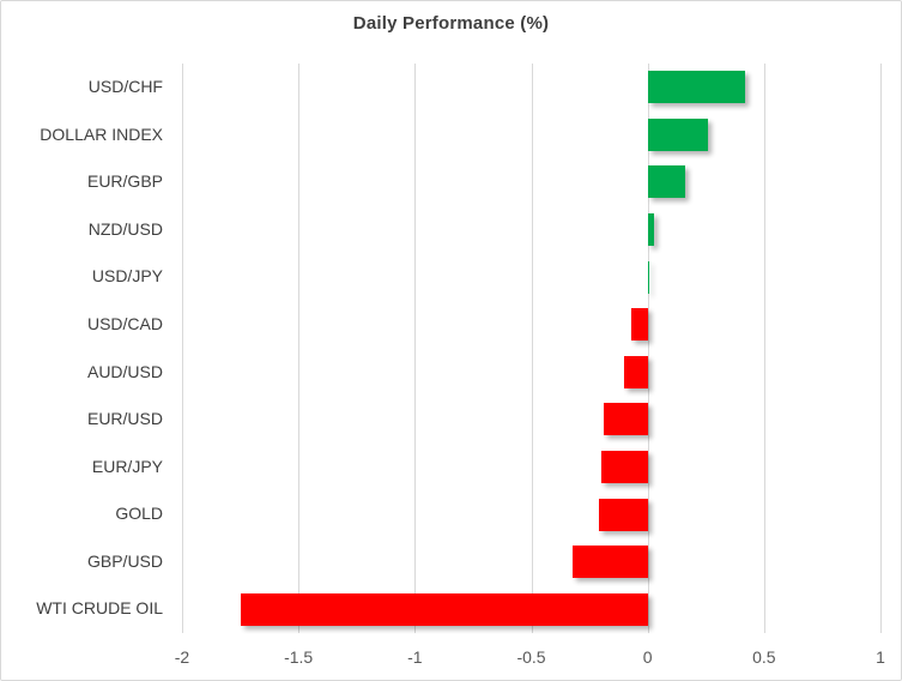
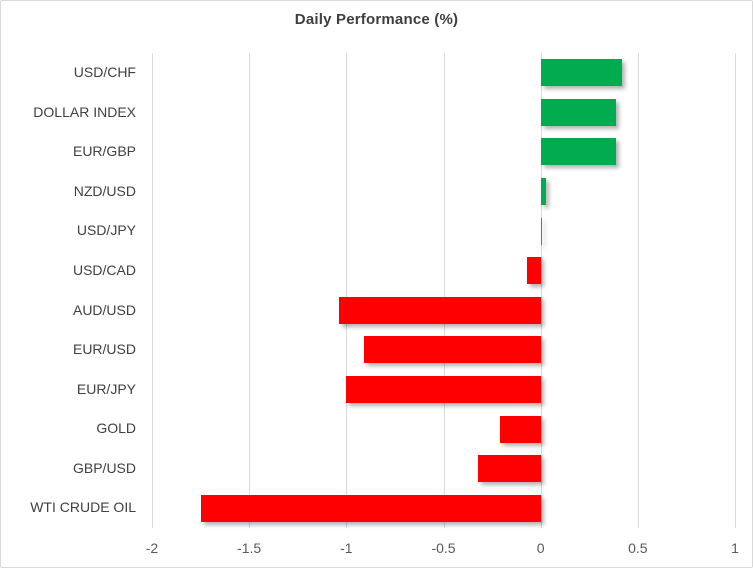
DOLLAR INDEX: 0.26 -> 0.39
EUR/GBP: 0.16 -> 0.39
AUD/USD: -0.10 -> -1.04
EUR/USD: -0.19 -> -0.91
EUR/JPY: -0.20 -> -1.00
